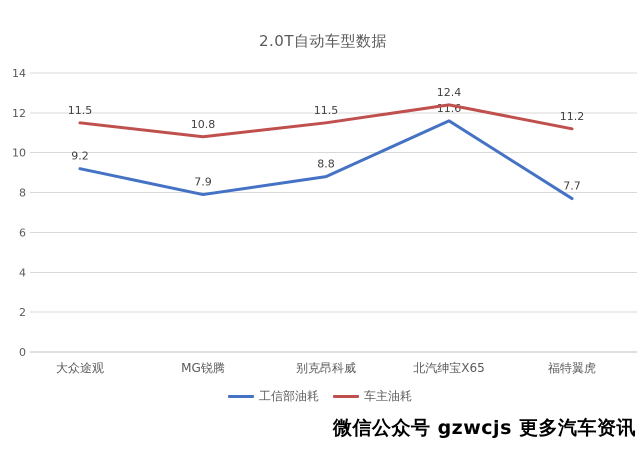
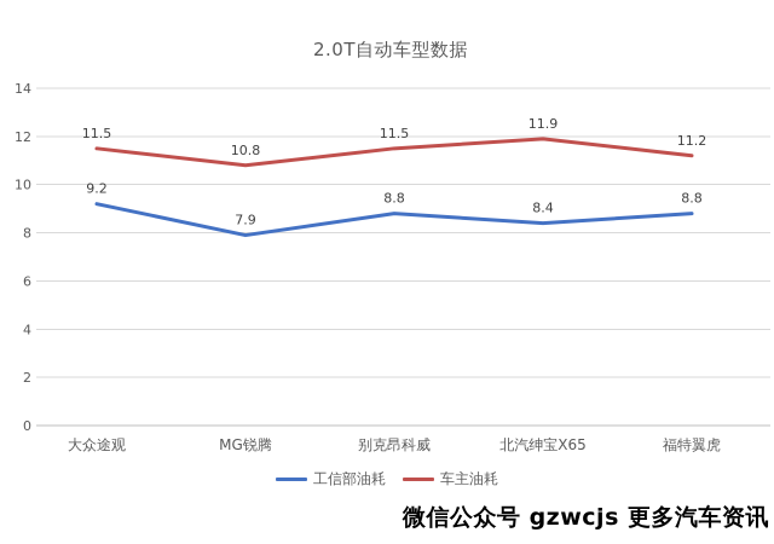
工信部油耗/北汽绅宝X65: 11.6 -> 8.4
车主油耗/北汽绅宝X65: 12.4 -> 11.9
工信部油耗/福特翼虎: 7.7 -> 8.8
